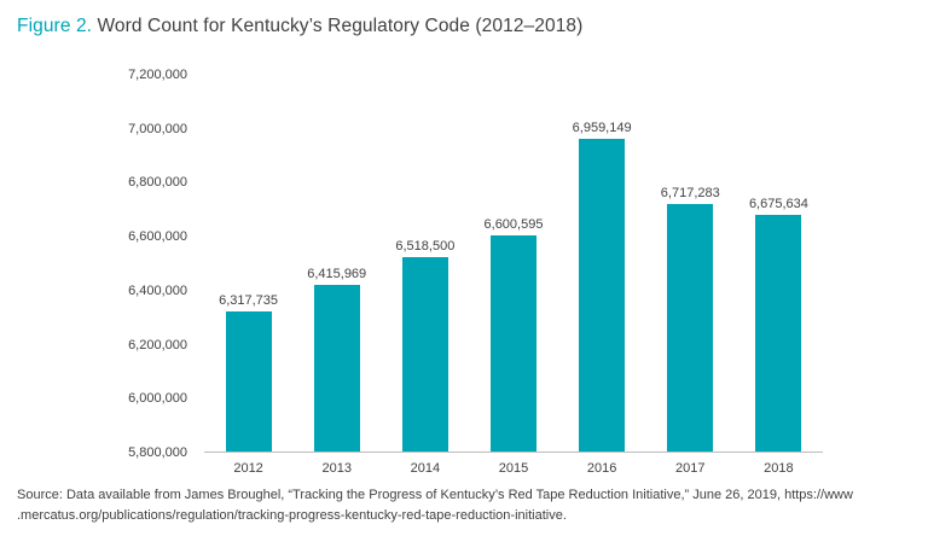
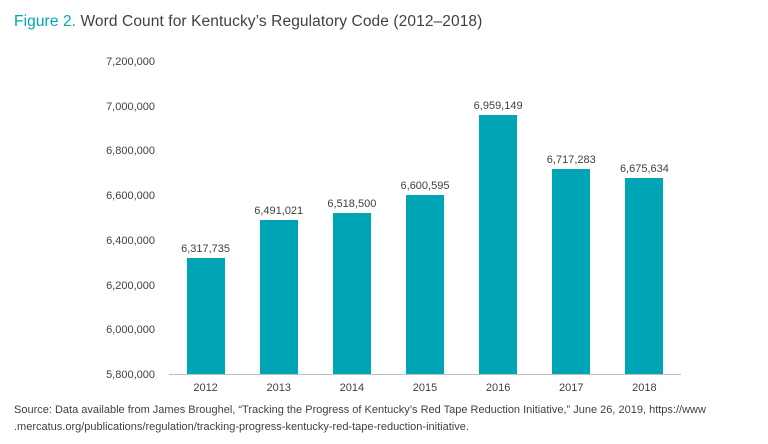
2013: 6,415,969 -> 6,491,021
